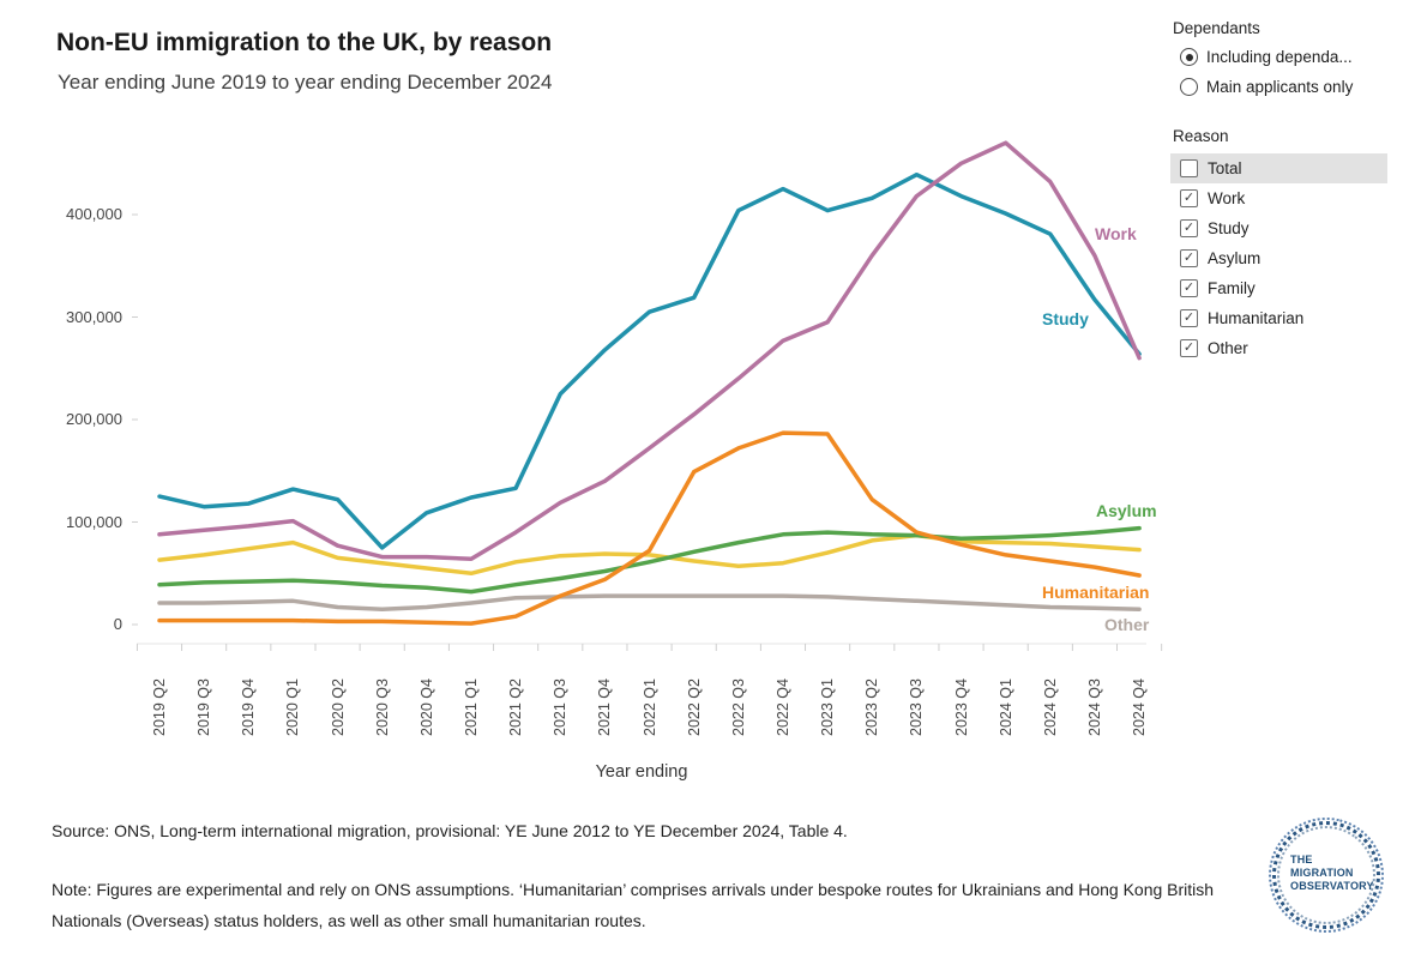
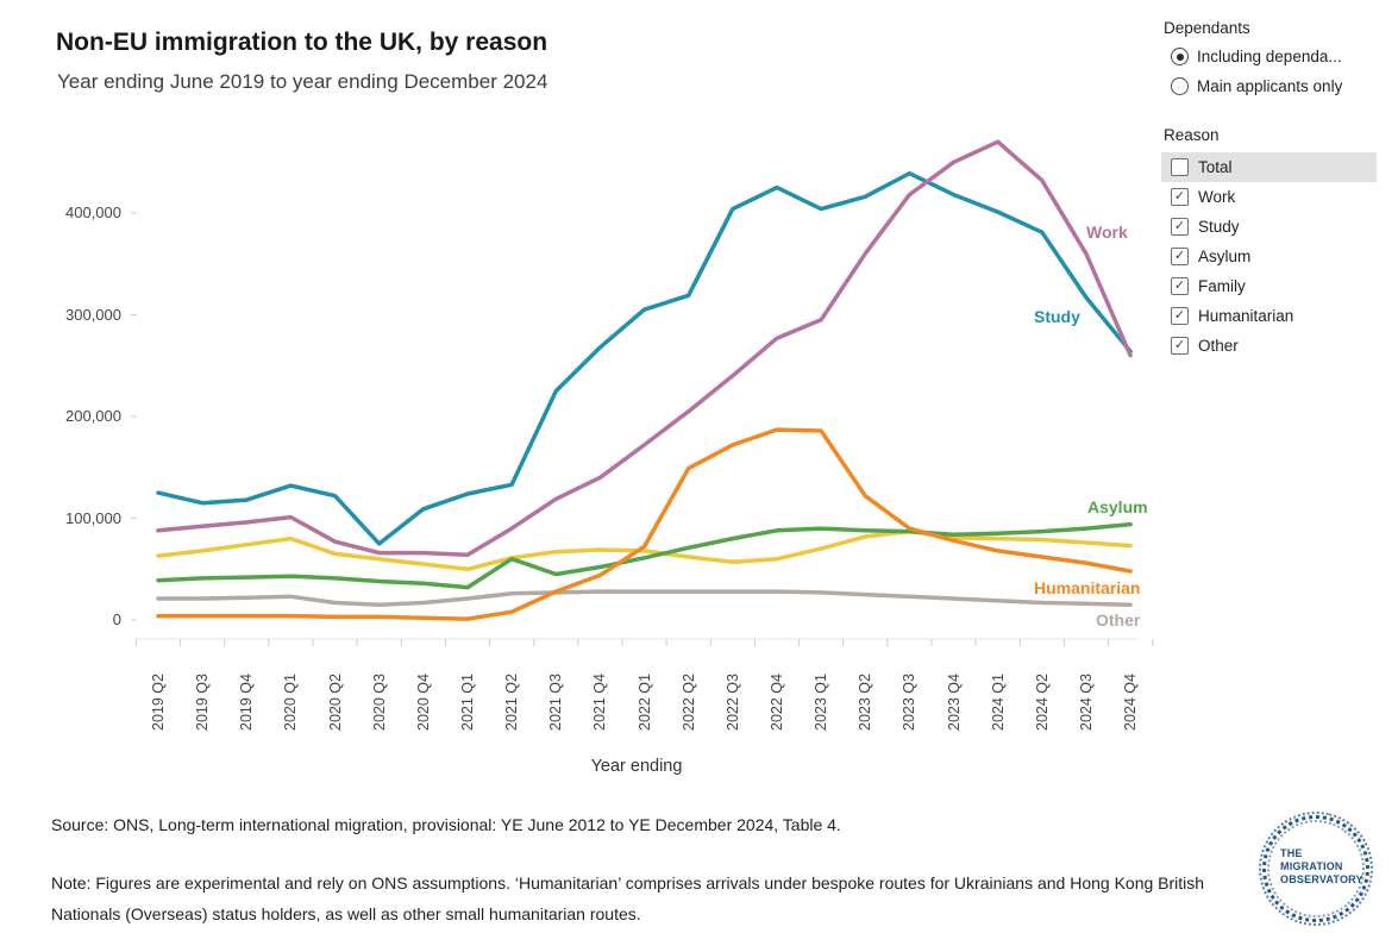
Asylum/2021 Q2: 40000 -> 60000
